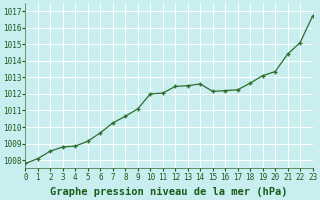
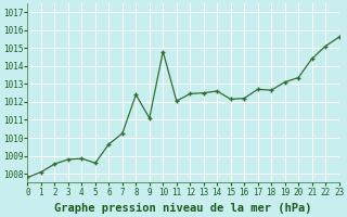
5: 1009.1 -> 1008.6
8: 1010.6 -> 1012.4
10: 1012.0 -> 1014.8
17: 1012.2 -> 1012.7
23: 1016.7 -> 1015.6
